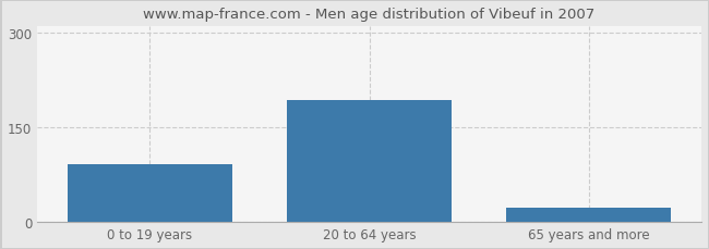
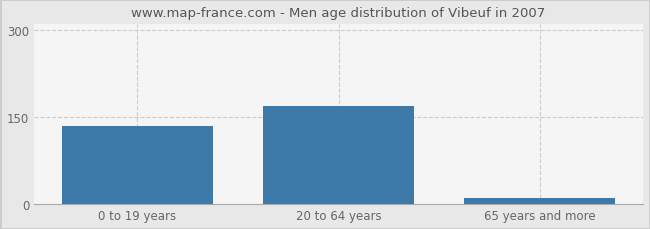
0 to 19 years: 92 -> 135
20 to 64 years: 194 -> 170
65 years and more: 22 -> 10
